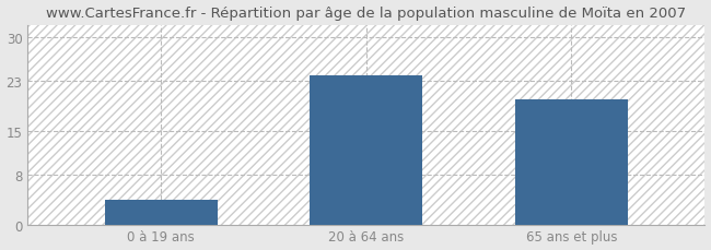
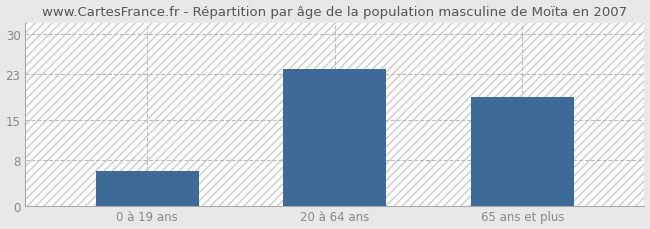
0 à 19 ans: 4 -> 6
65 ans et plus: 20 -> 19
